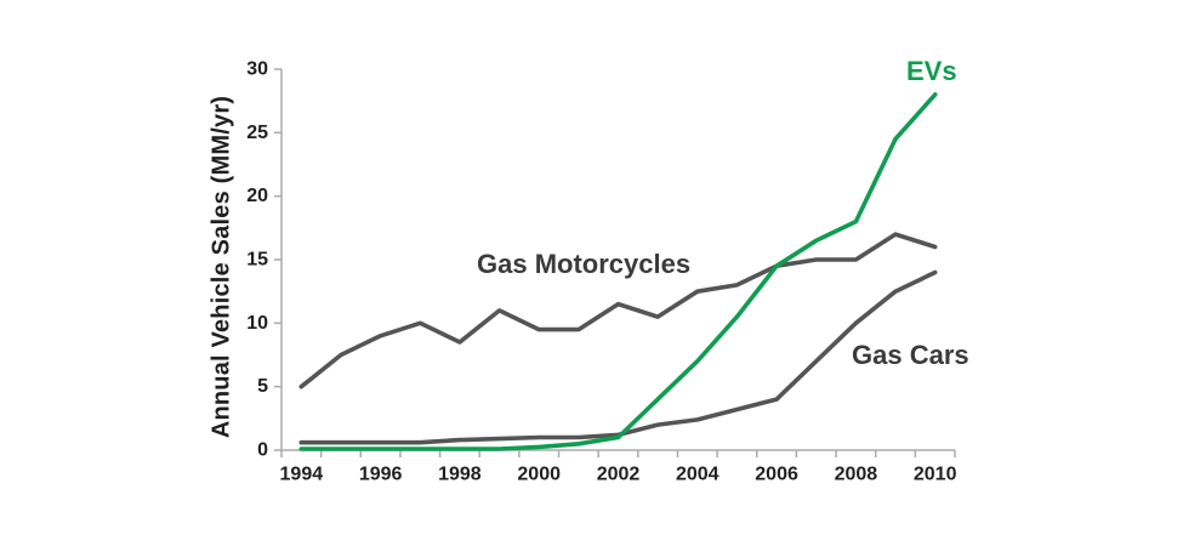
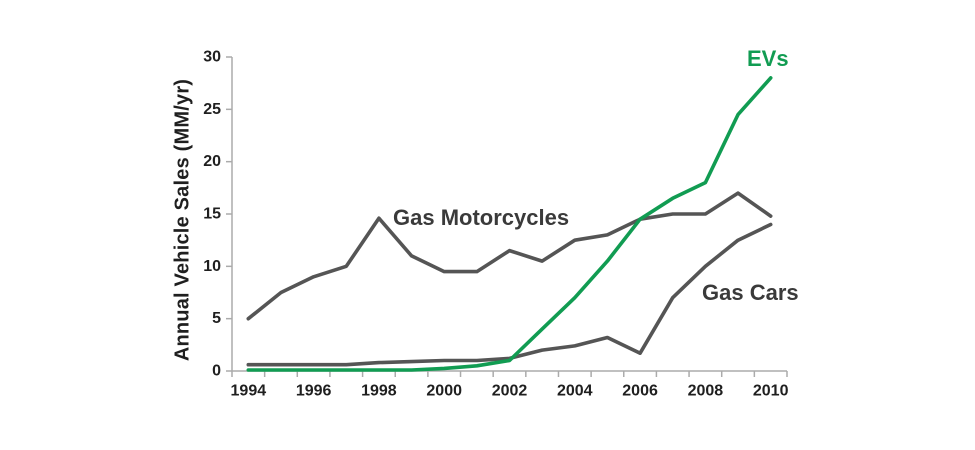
Gas Motorcycles/1998: 8.5 -> 14.6
Gas Cars/2006: 4.0 -> 1.7
Gas Motorcycles/2010: 16.0 -> 14.8
